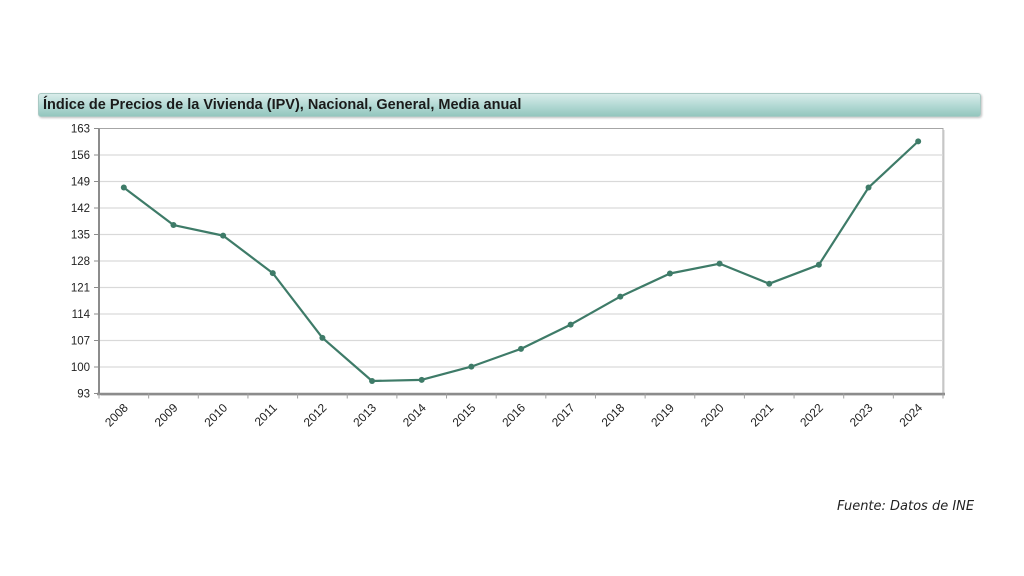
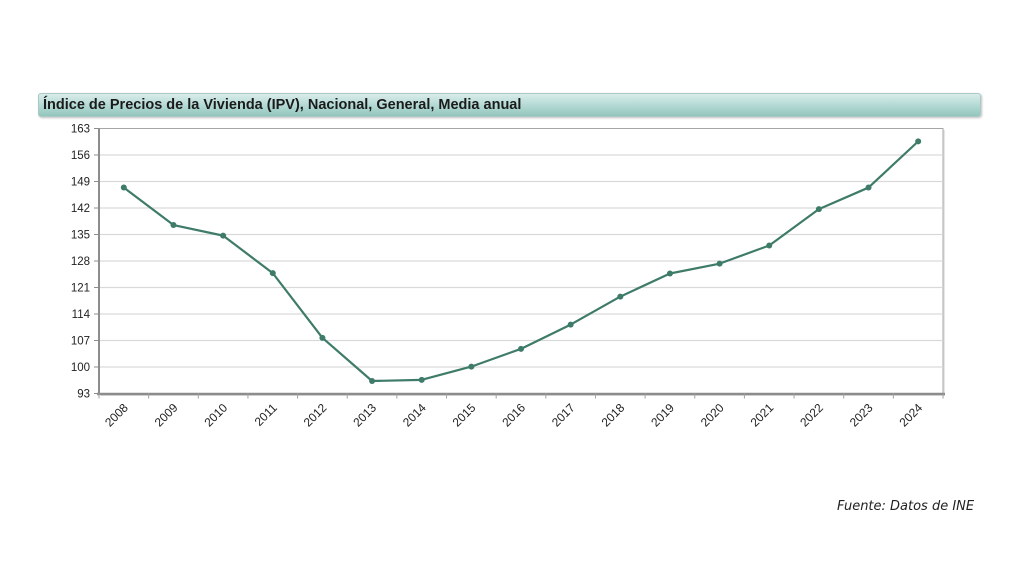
2021: 122 -> 132
2022: 127 -> 142
